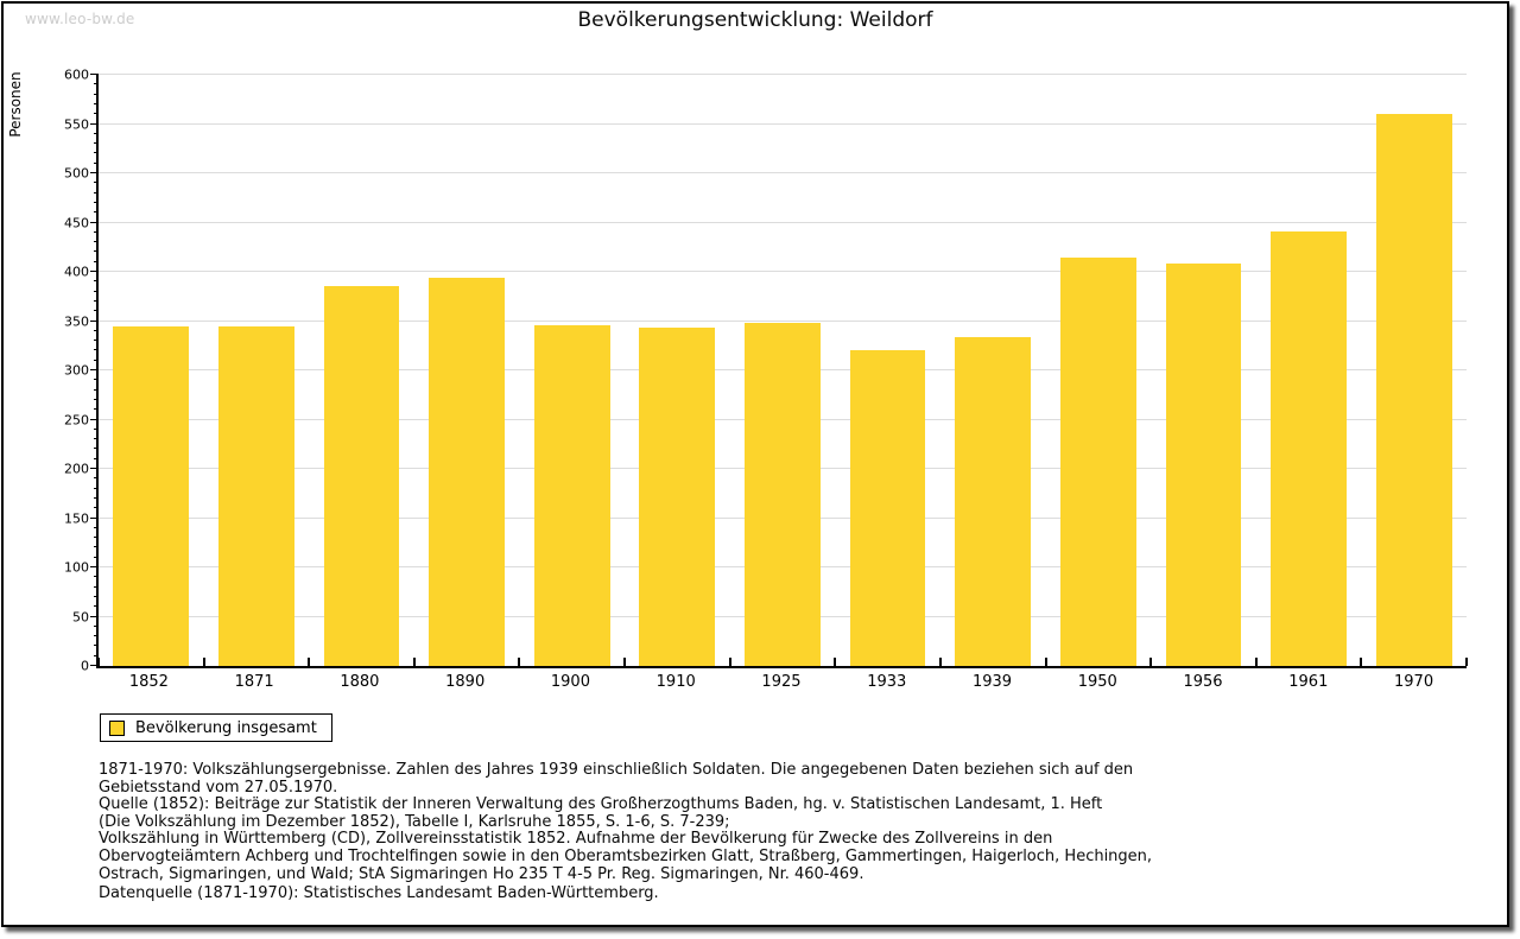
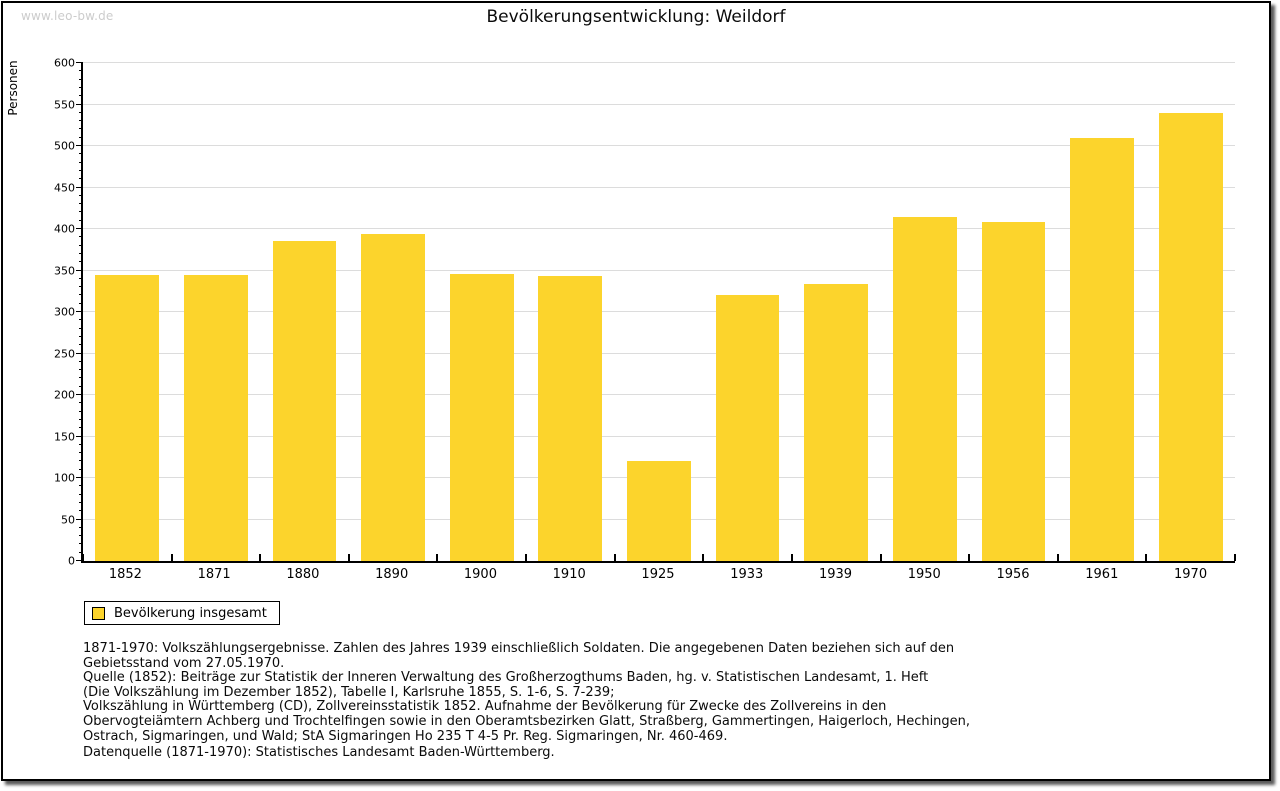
1925: 350 -> 120
1961: 440 -> 510
1970: 560 -> 540
